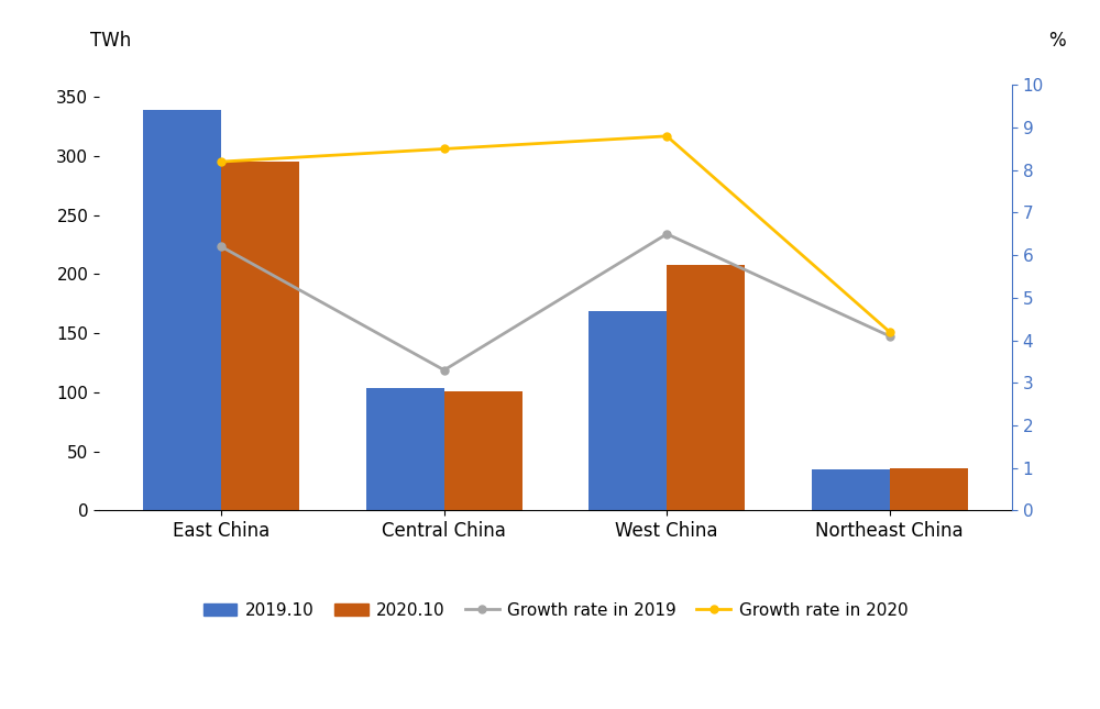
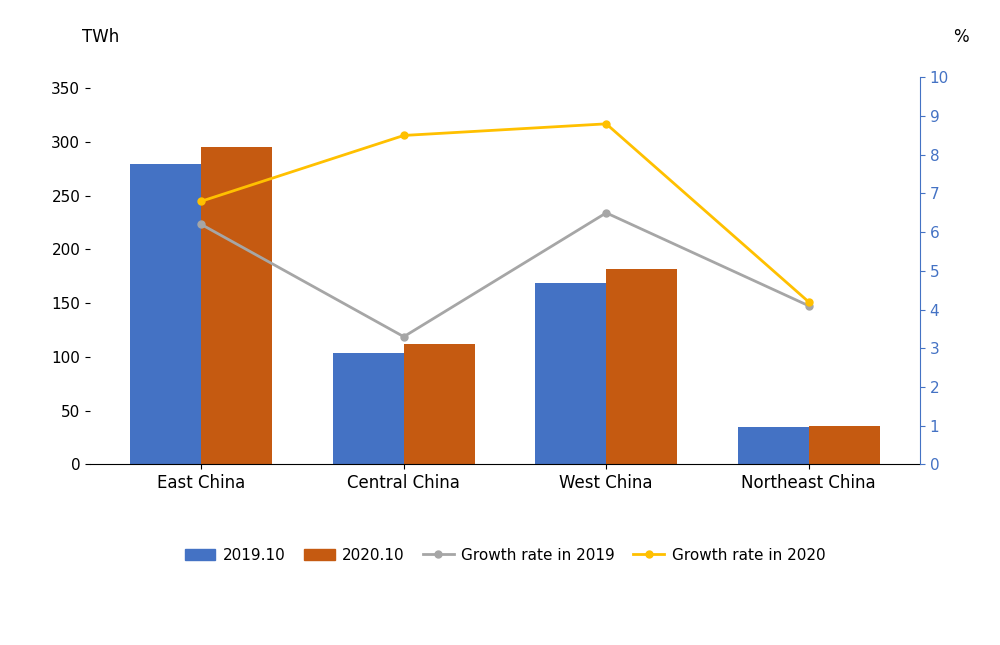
2019.10/East China: 339 -> 279
Growth rate in 2020/East China: 8.2 -> 6.8
2020.10/Central China: 101 -> 112
2020.10/West China: 208 -> 182
